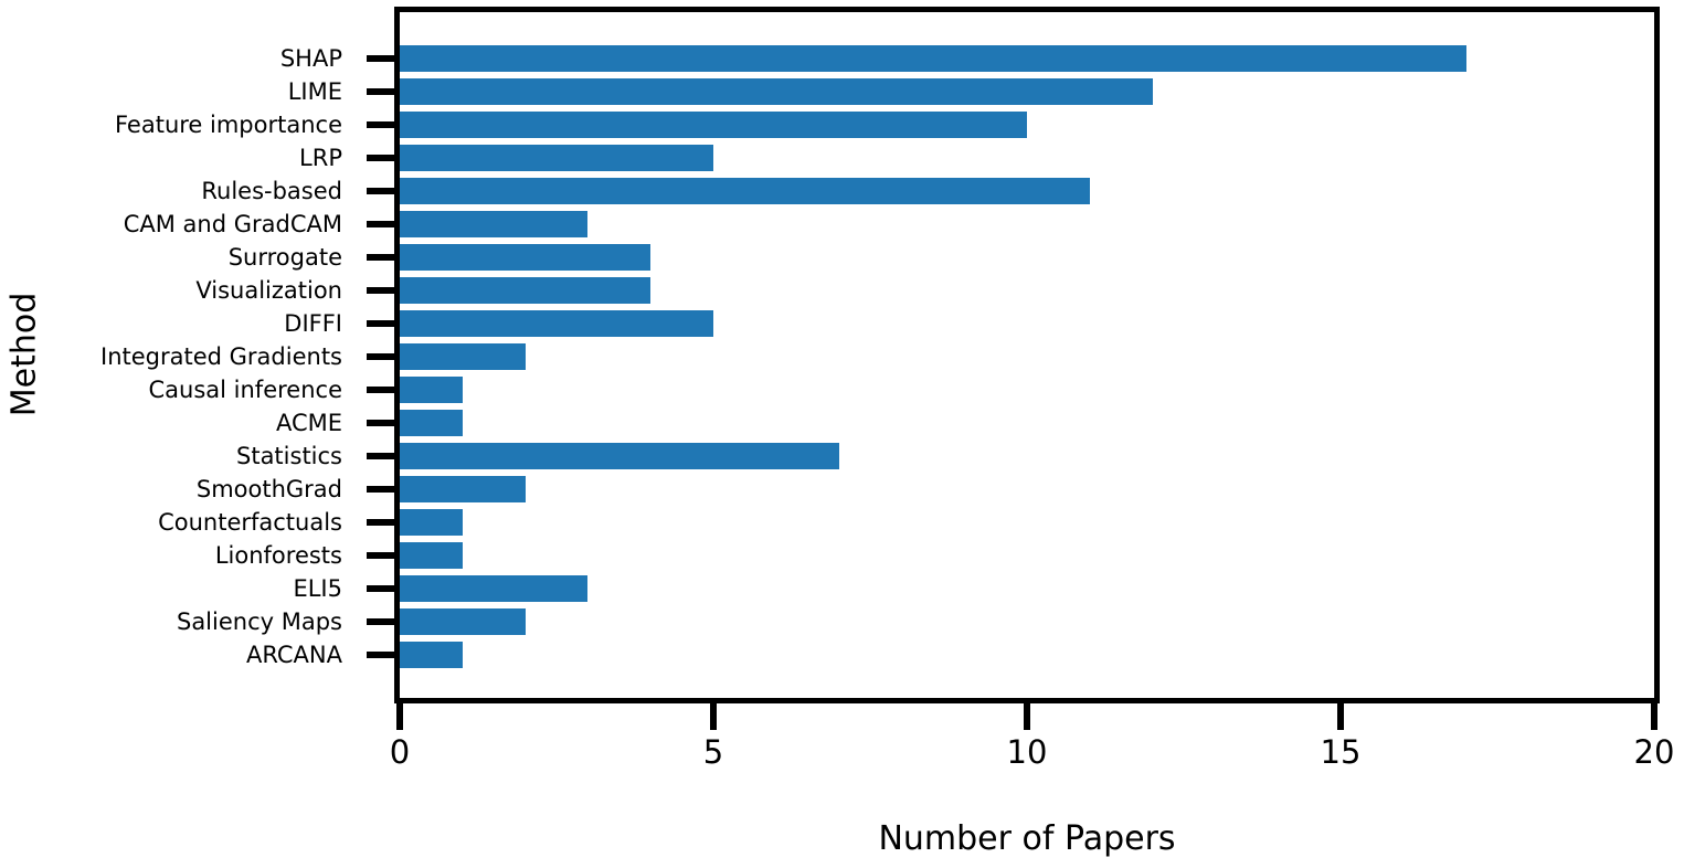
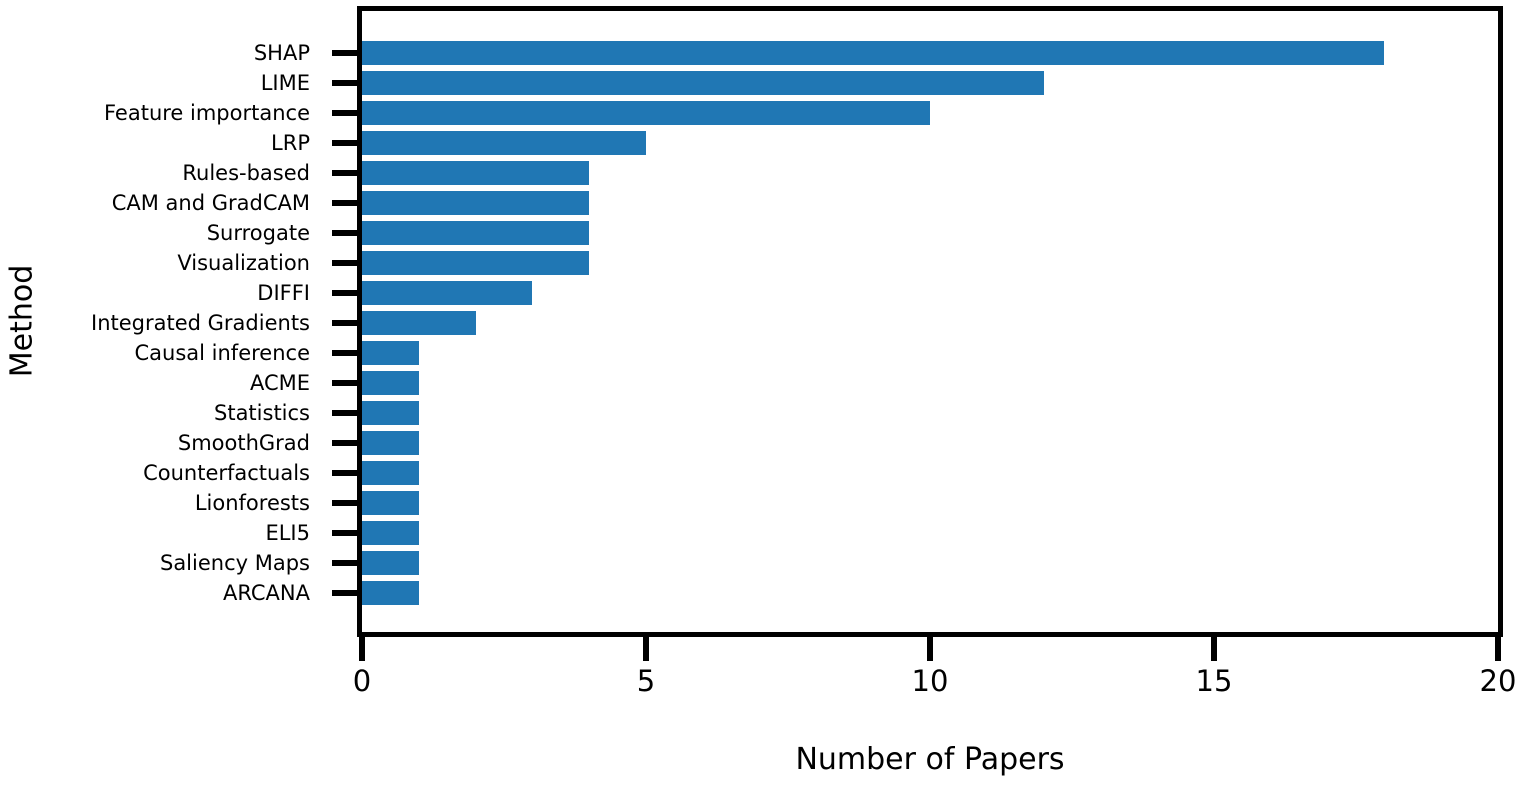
SHAP: 17 -> 18
Rules-based: 11 -> 4
CAM and GradCAM: 3 -> 4
DIFFI: 5 -> 3
Statistics: 7 -> 1
SmoothGrad: 2 -> 1
ELI5: 3 -> 1
Saliency Maps: 2 -> 1
